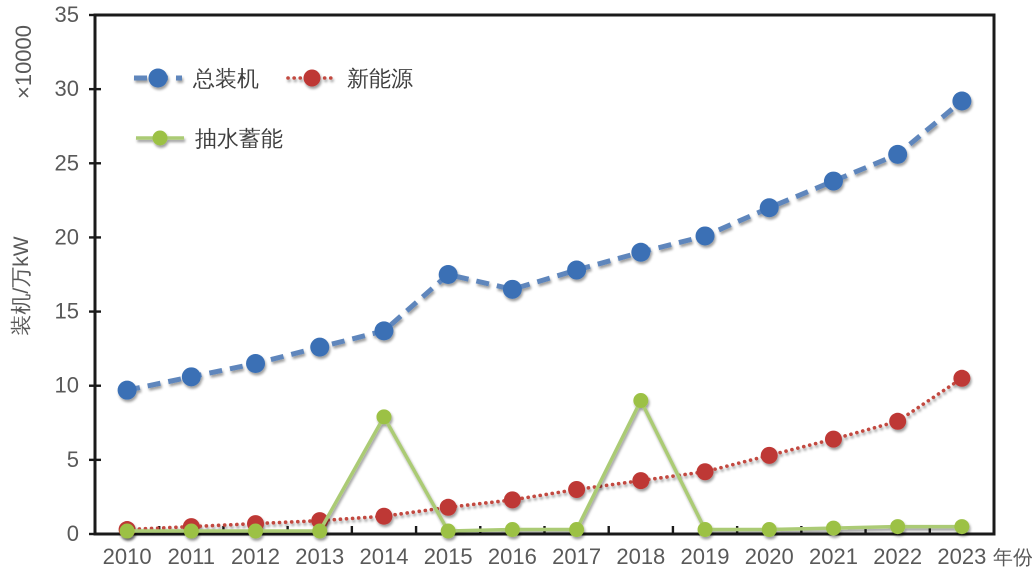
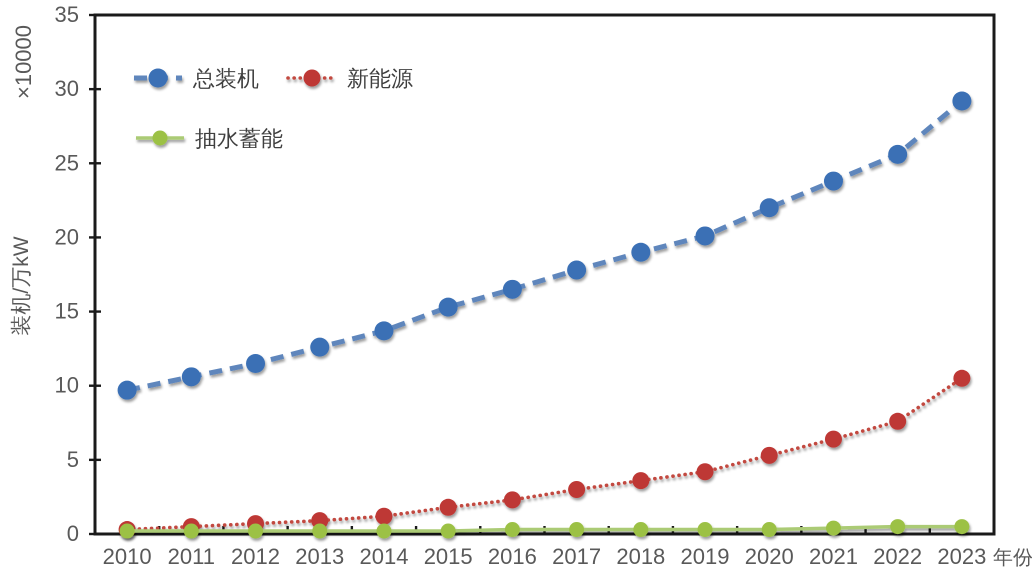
抽水蓄能/2014: 7.9 -> 0.2
总装机/2015: 17.5 -> 15.3
抽水蓄能/2018: 9.0 -> 0.3
